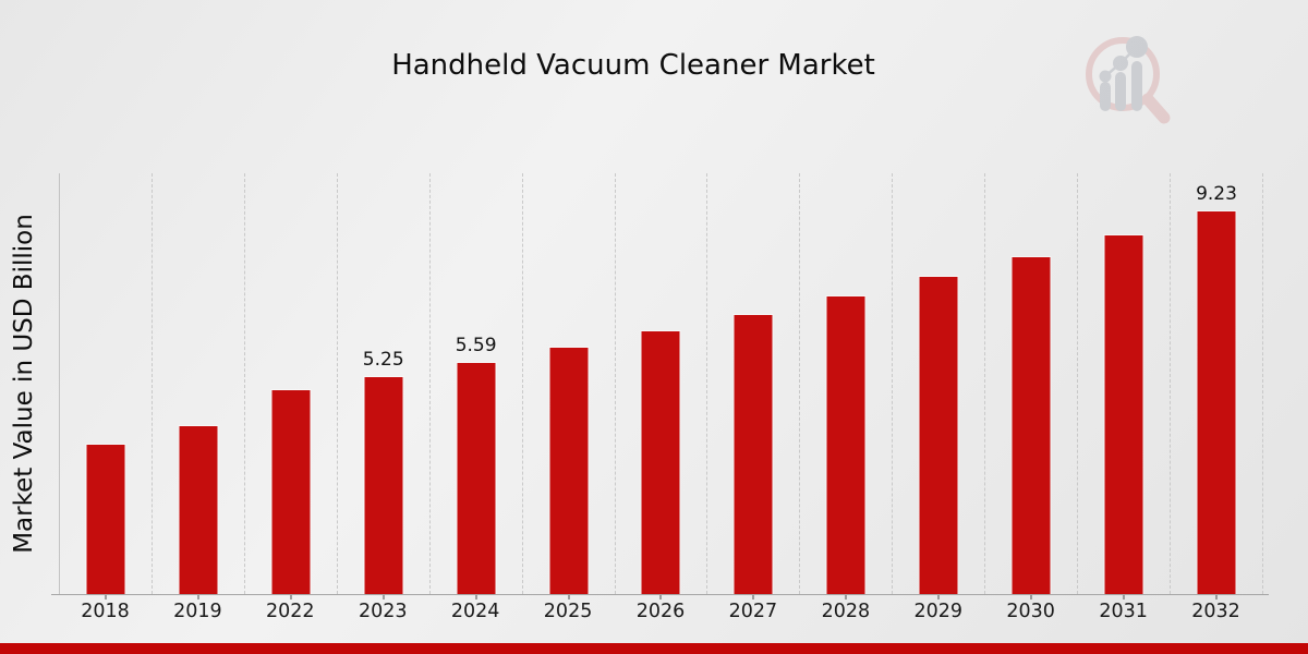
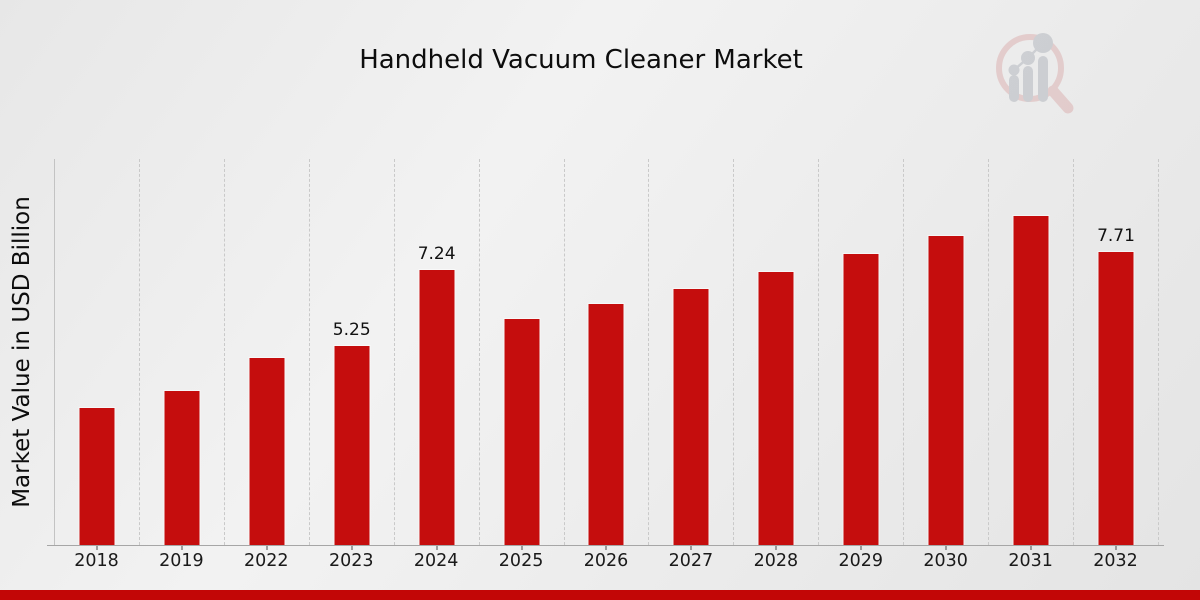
2024: 5.59 -> 7.24
2032: 9.23 -> 7.71
